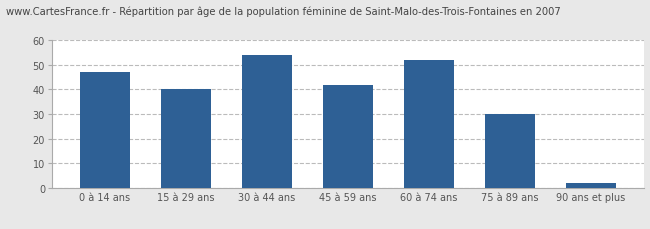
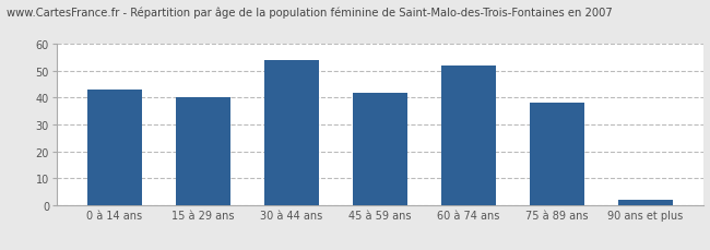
0 à 14 ans: 47 -> 43
75 à 89 ans: 30 -> 38
